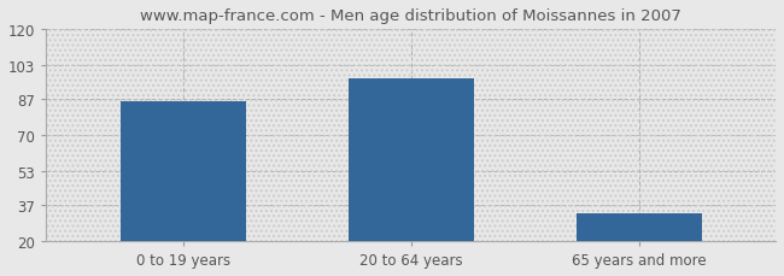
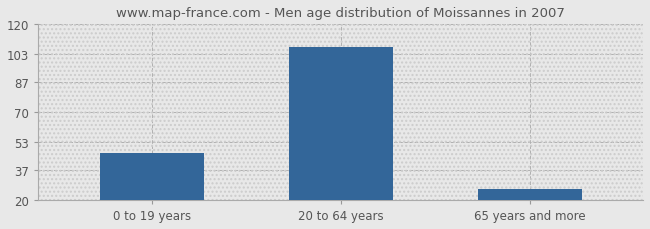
0 to 19 years: 86 -> 47
20 to 64 years: 97 -> 107
65 years and more: 33 -> 26
